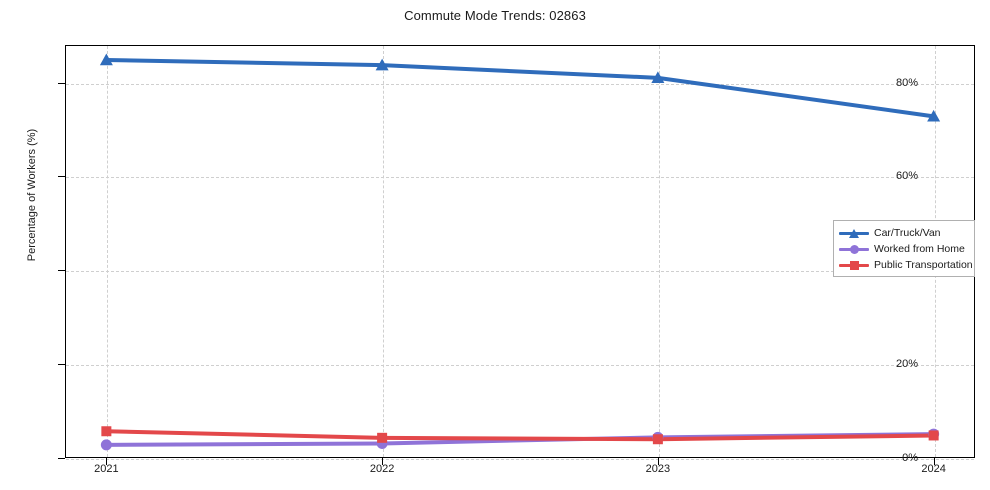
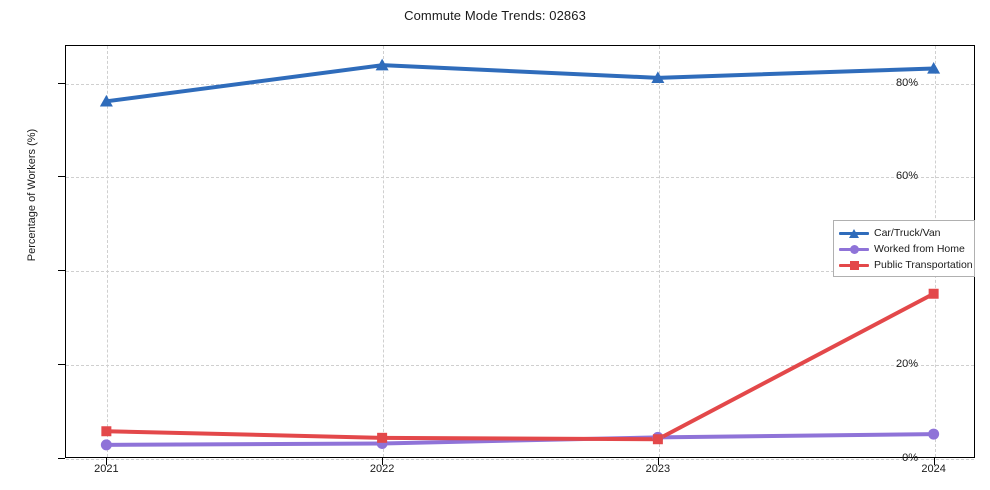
Car/Truck/Van/2021: 85% -> 76%
Car/Truck/Van/2024: 73% -> 83%
Public Transportation/2024: 5% -> 35%
